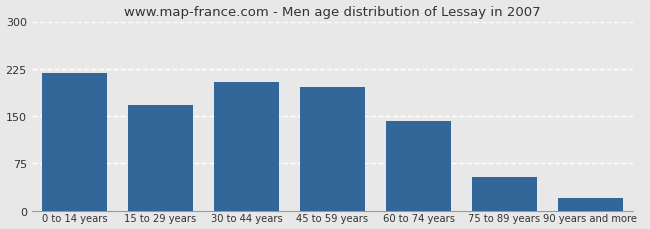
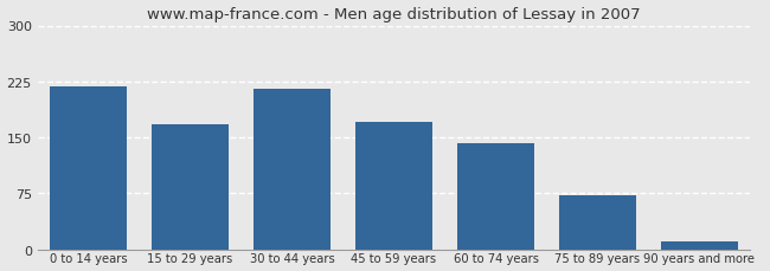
30 to 44 years: 204 -> 215
45 to 59 years: 196 -> 170
75 to 89 years: 54 -> 72
90 years and more: 20 -> 10
